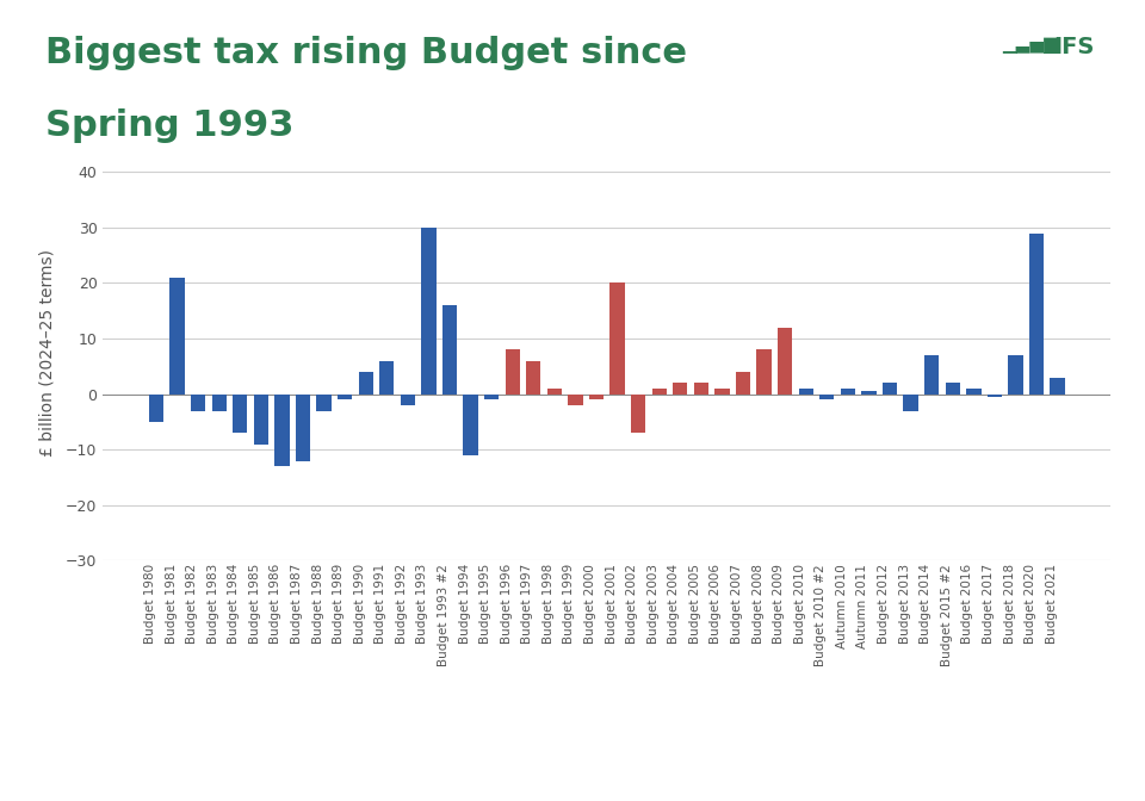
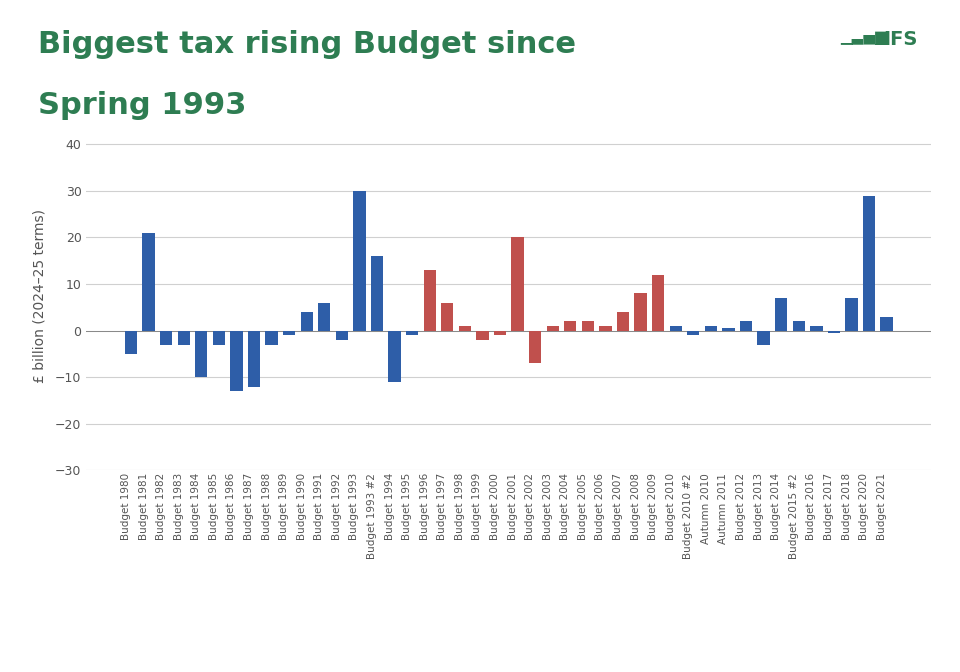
Budget 1984: -7.0 -> -10.0
Budget 1985: -9.0 -> -3.0
Budget 1996: 8.0 -> 13.0
